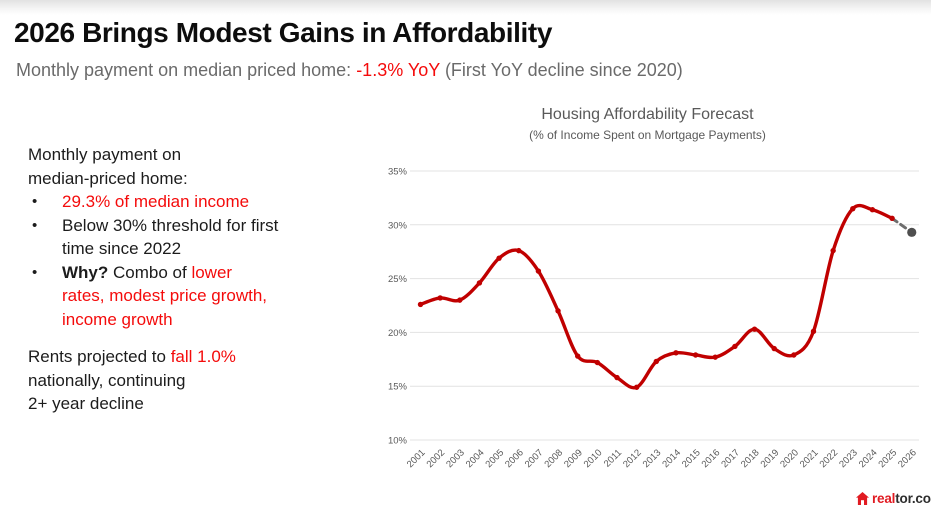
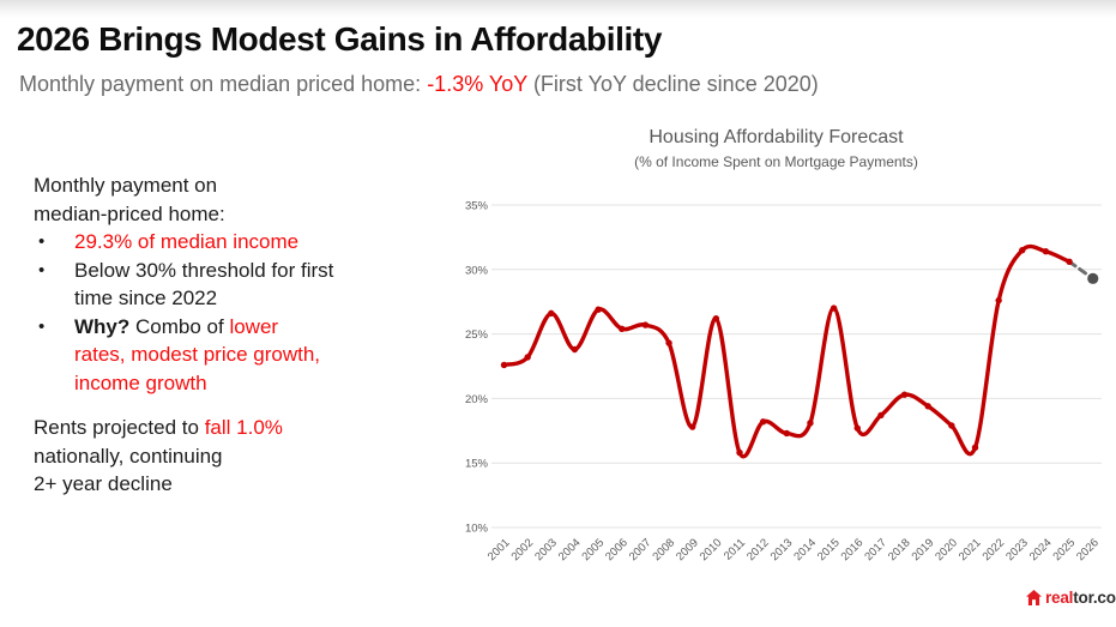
2003: 23.0% -> 26.6%
2004: 24.6% -> 23.8%
2006: 27.6% -> 25.4%
2008: 22.0% -> 24.3%
2010: 17.2% -> 26.2%
2012: 14.9% -> 18.2%
2015: 17.9% -> 27.0%
2019: 18.5% -> 19.4%
2021: 20.1% -> 16.2%
